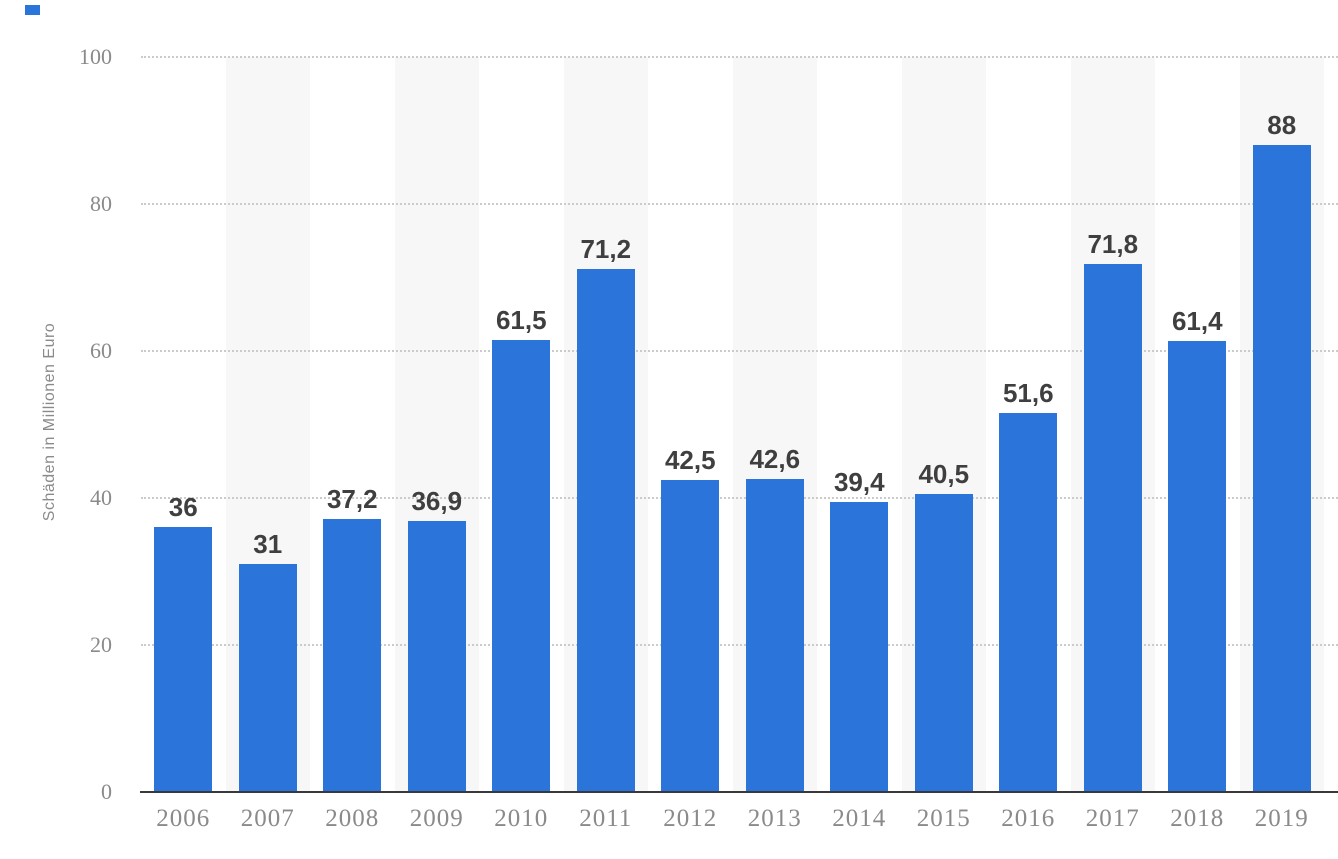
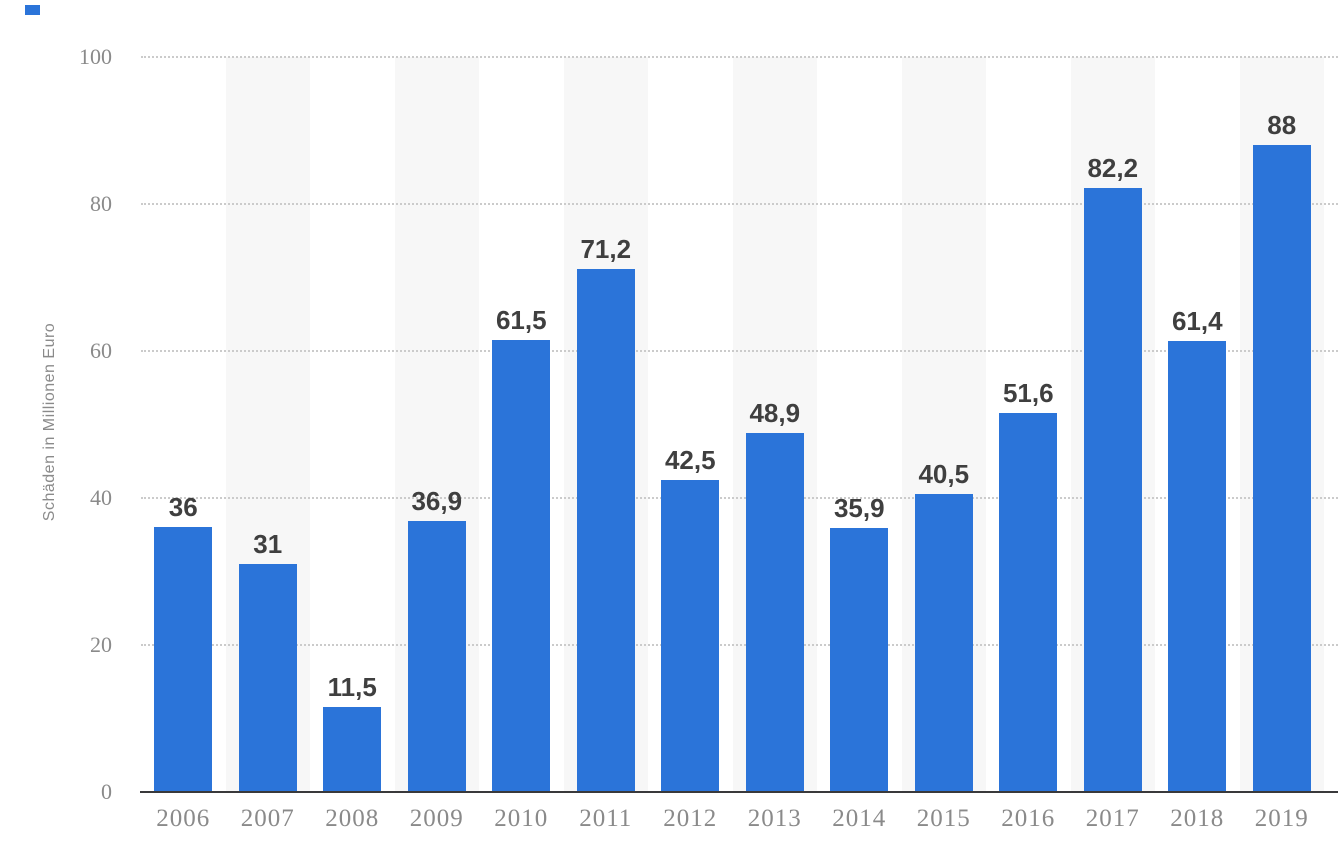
2008: 37,2 -> 11,5
2013: 42,6 -> 48,9
2014: 39,4 -> 35,9
2017: 71,8 -> 82,2
